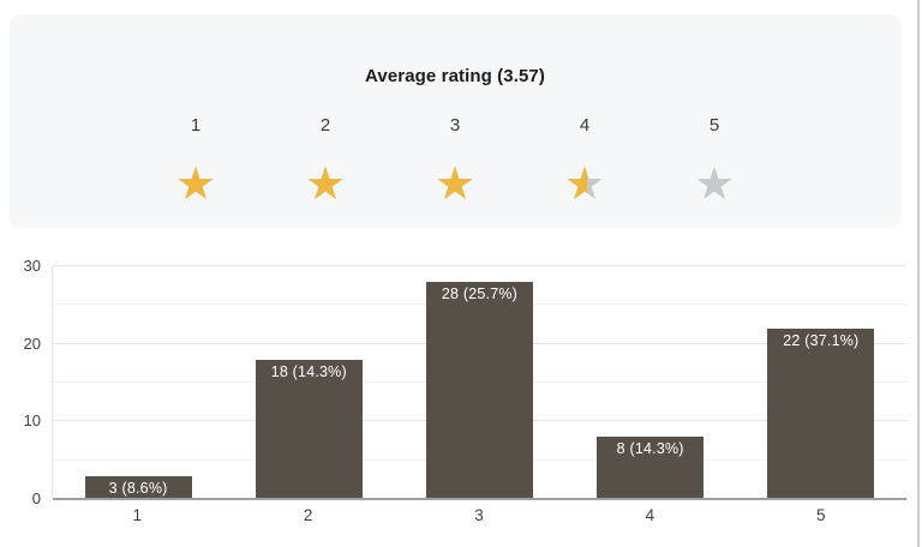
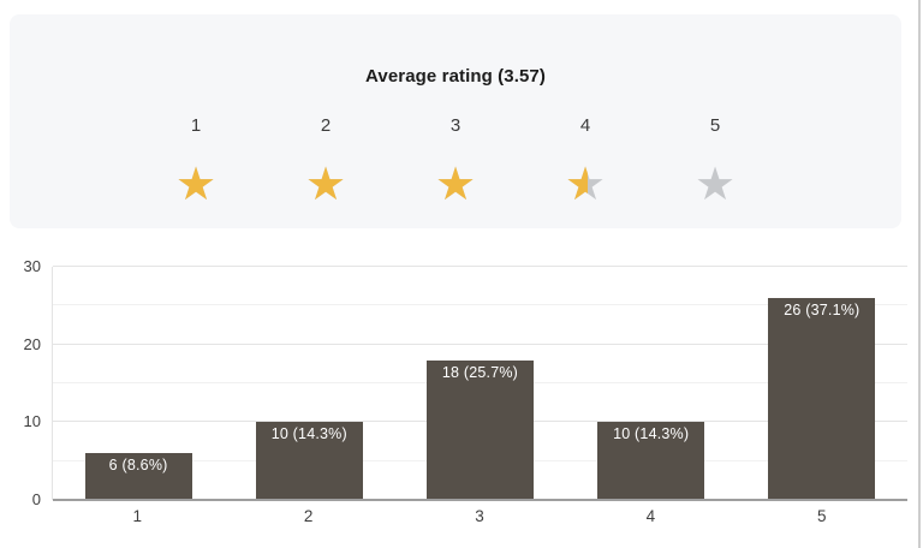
1: 3 -> 6
2: 18 -> 10
3: 28 -> 18
4: 8 -> 10
5: 22 -> 26
